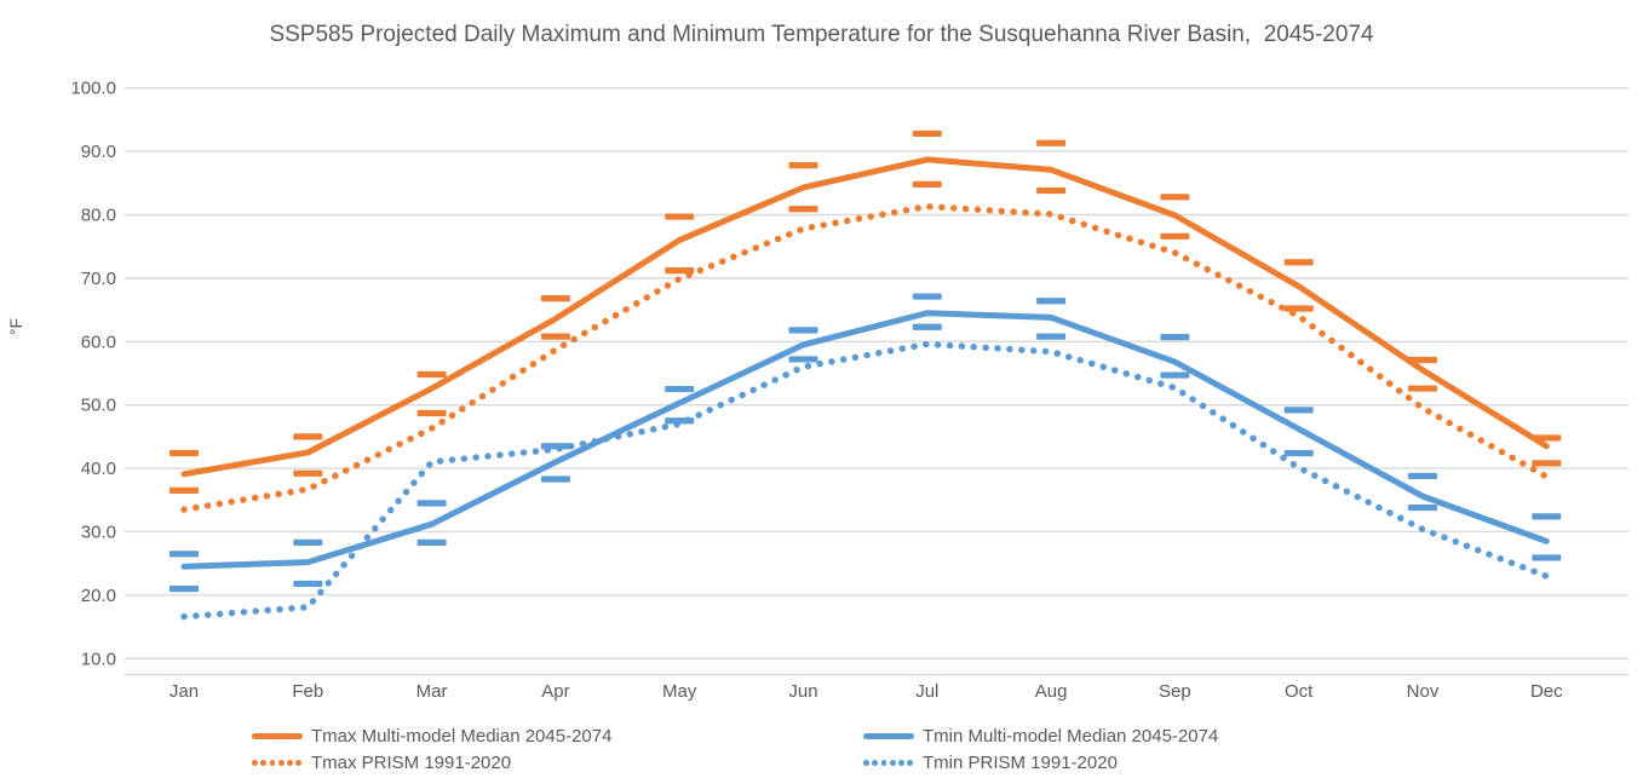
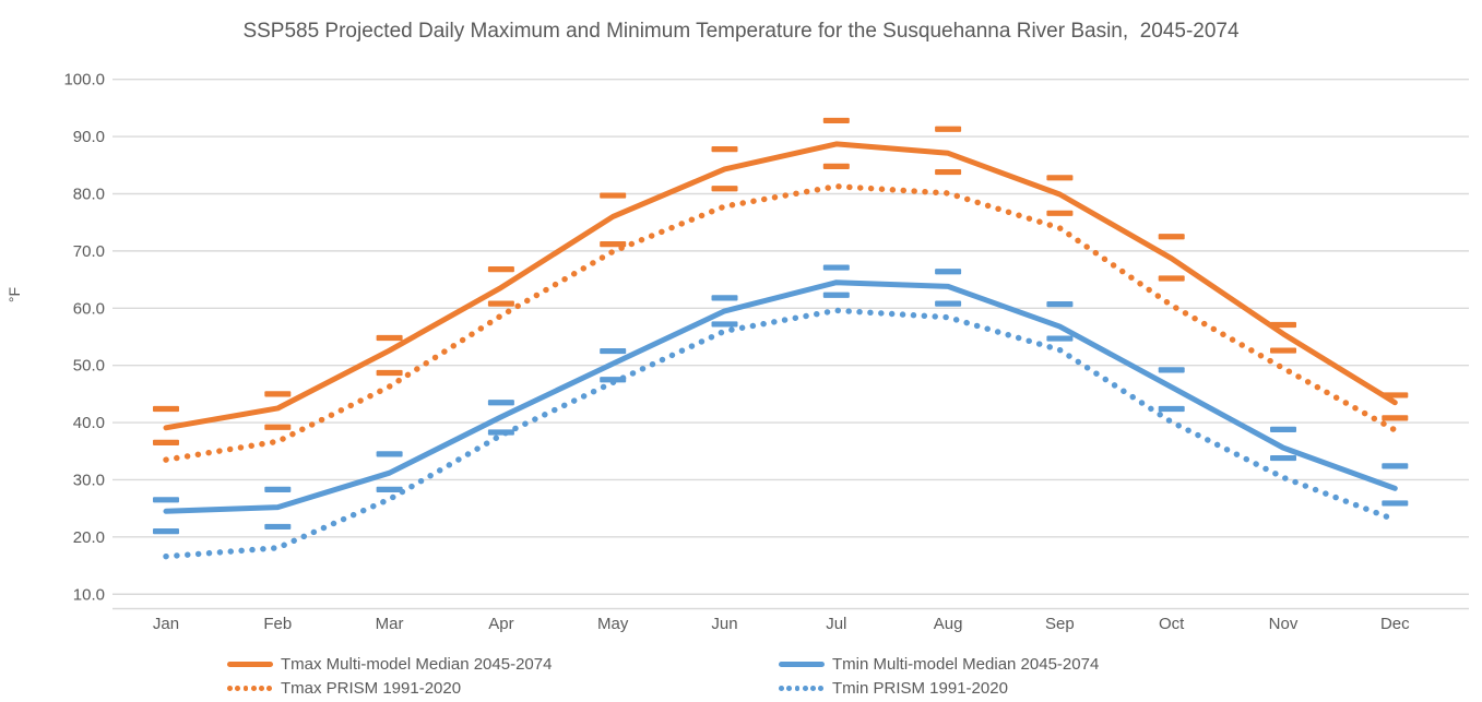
Tmin PRISM 1991-2020/Mar: 41 -> 27
Tmin PRISM 1991-2020/Apr: 43 -> 38
Tmax PRISM 1991-2020/Oct: 64 -> 60
